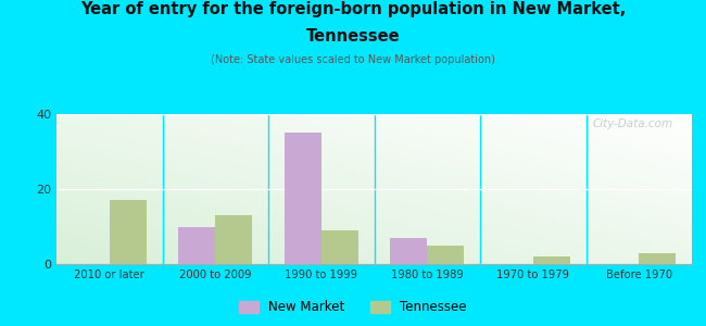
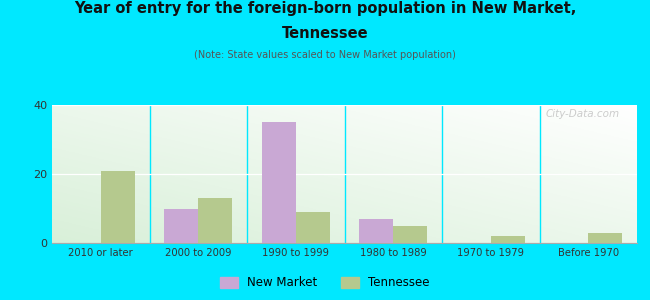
Tennessee/2010 or later: 17 -> 21
